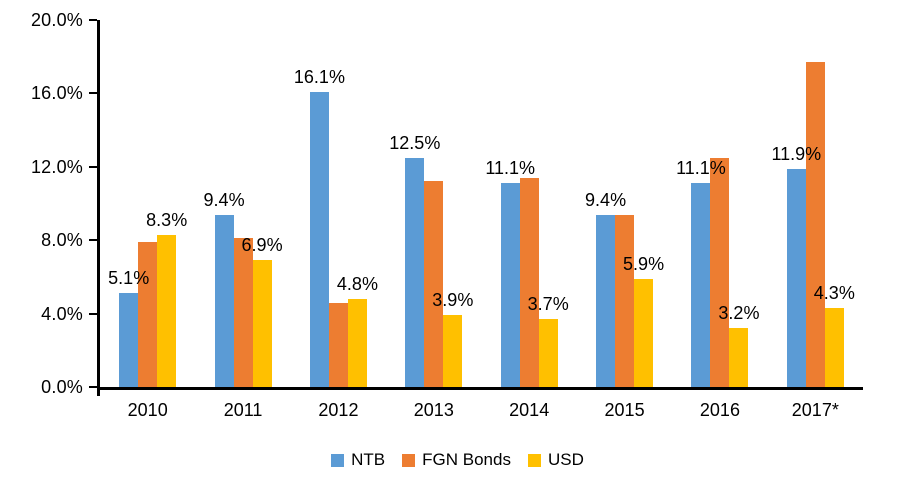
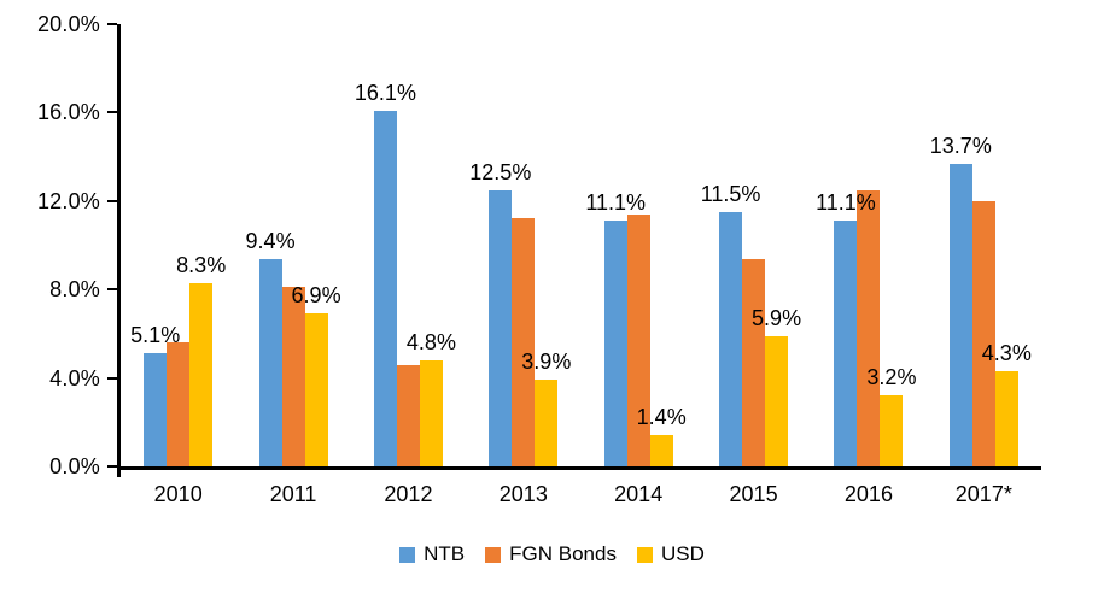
FGN Bonds/2010: 7.9% -> 5.6%
USD/2014: 3.7% -> 1.4%
NTB/2015: 9.4% -> 11.5%
NTB/2017*: 11.9% -> 13.7%
FGN Bonds/2017*: 17.7% -> 12.0%
